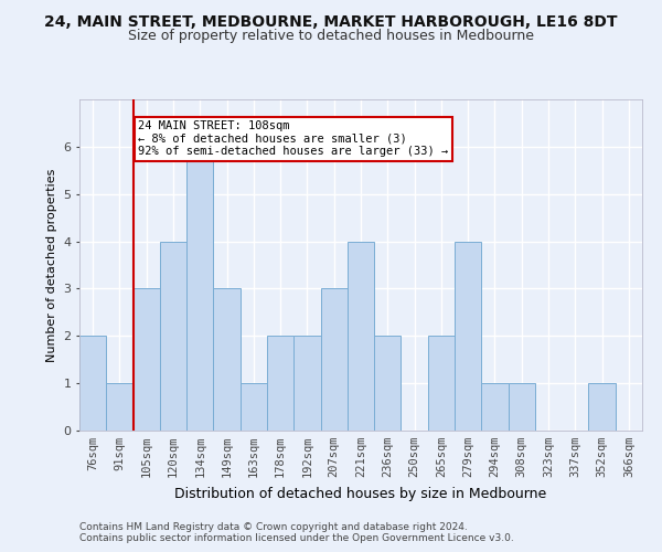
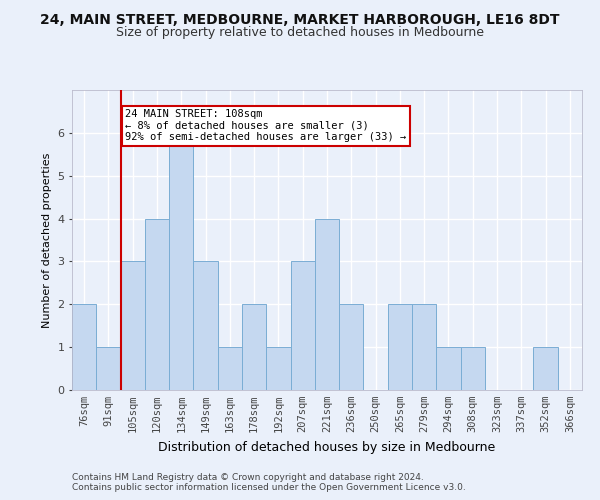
192sqm: 2 -> 1
279sqm: 4 -> 2
